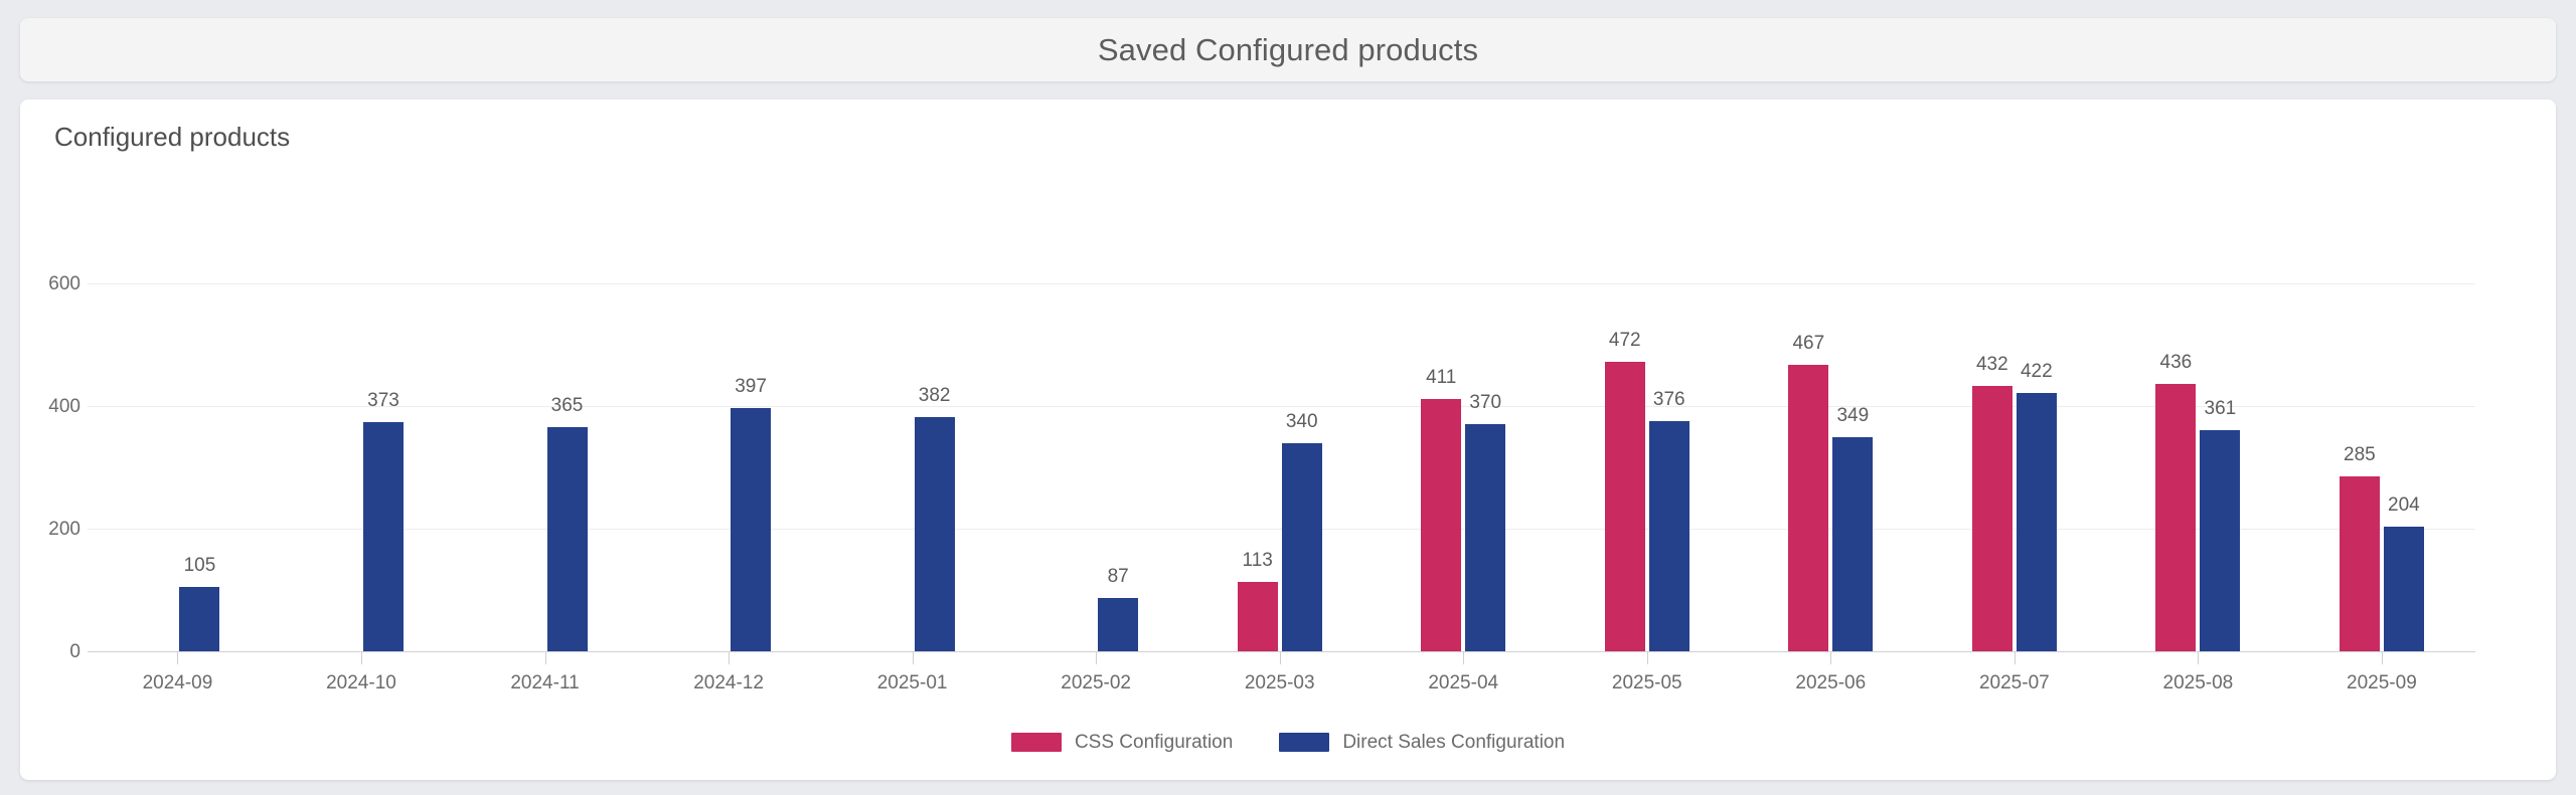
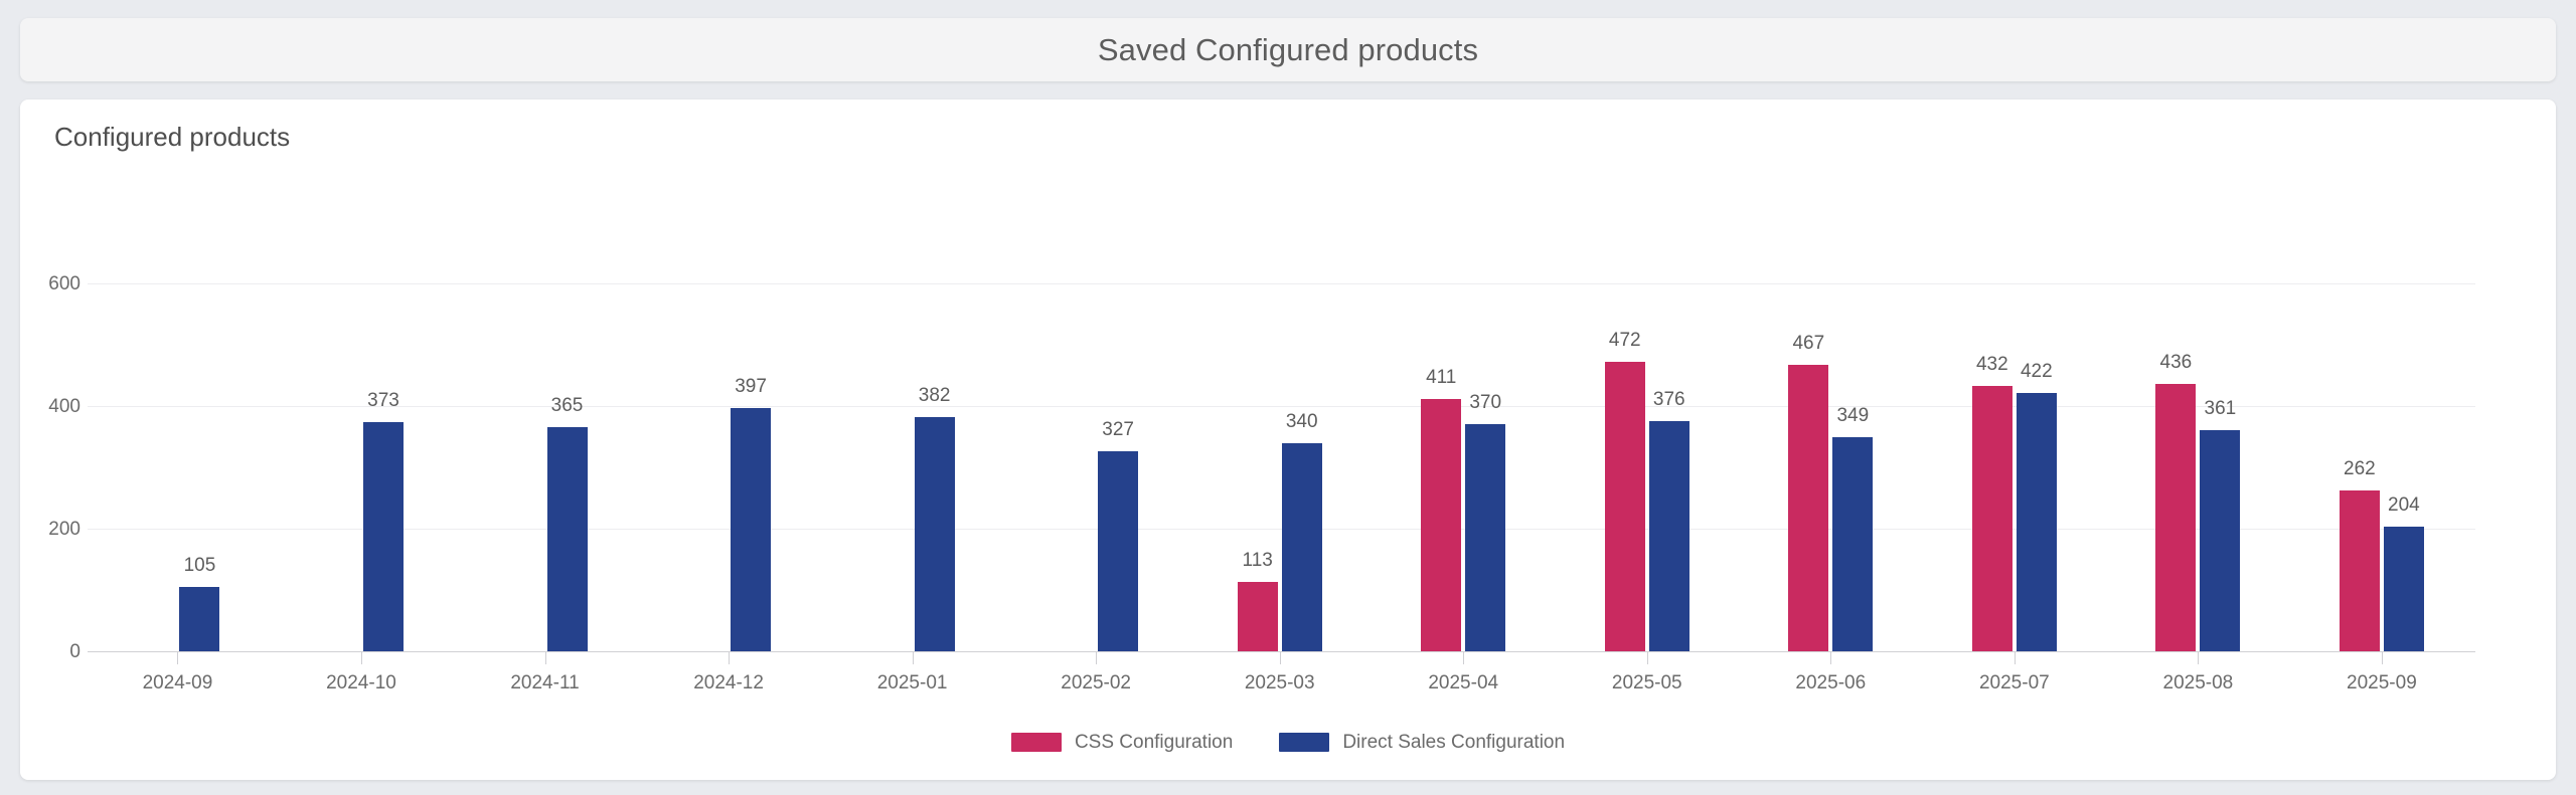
Direct Sales Configuration/2025-02: 87 -> 327
CSS Configuration/2025-09: 285 -> 262
